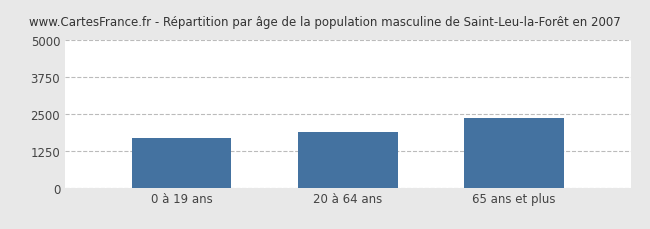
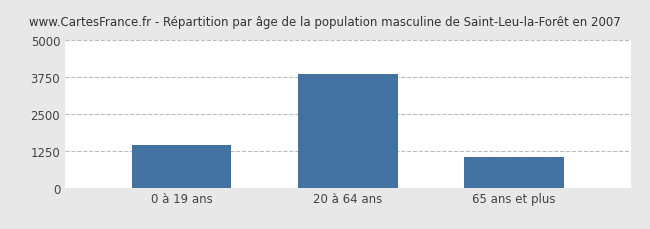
0 à 19 ans: 1700 -> 1450
20 à 64 ans: 1900 -> 3850
65 ans et plus: 2350 -> 1050
